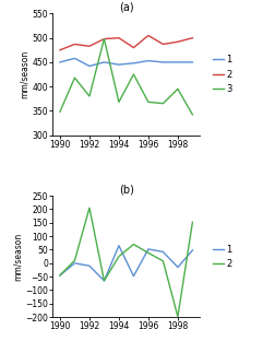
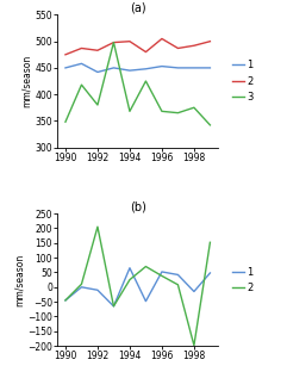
(a)/3/1998: 395 -> 375
